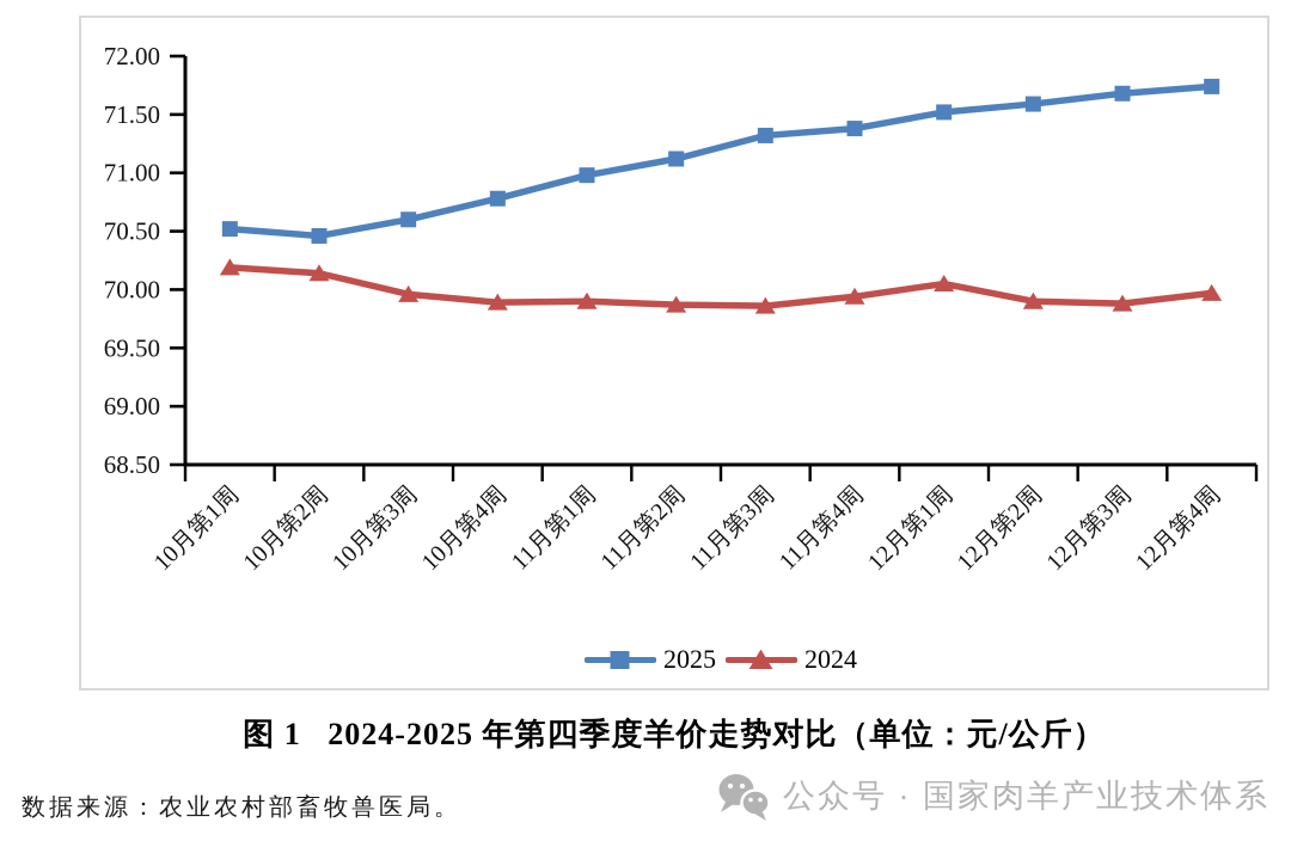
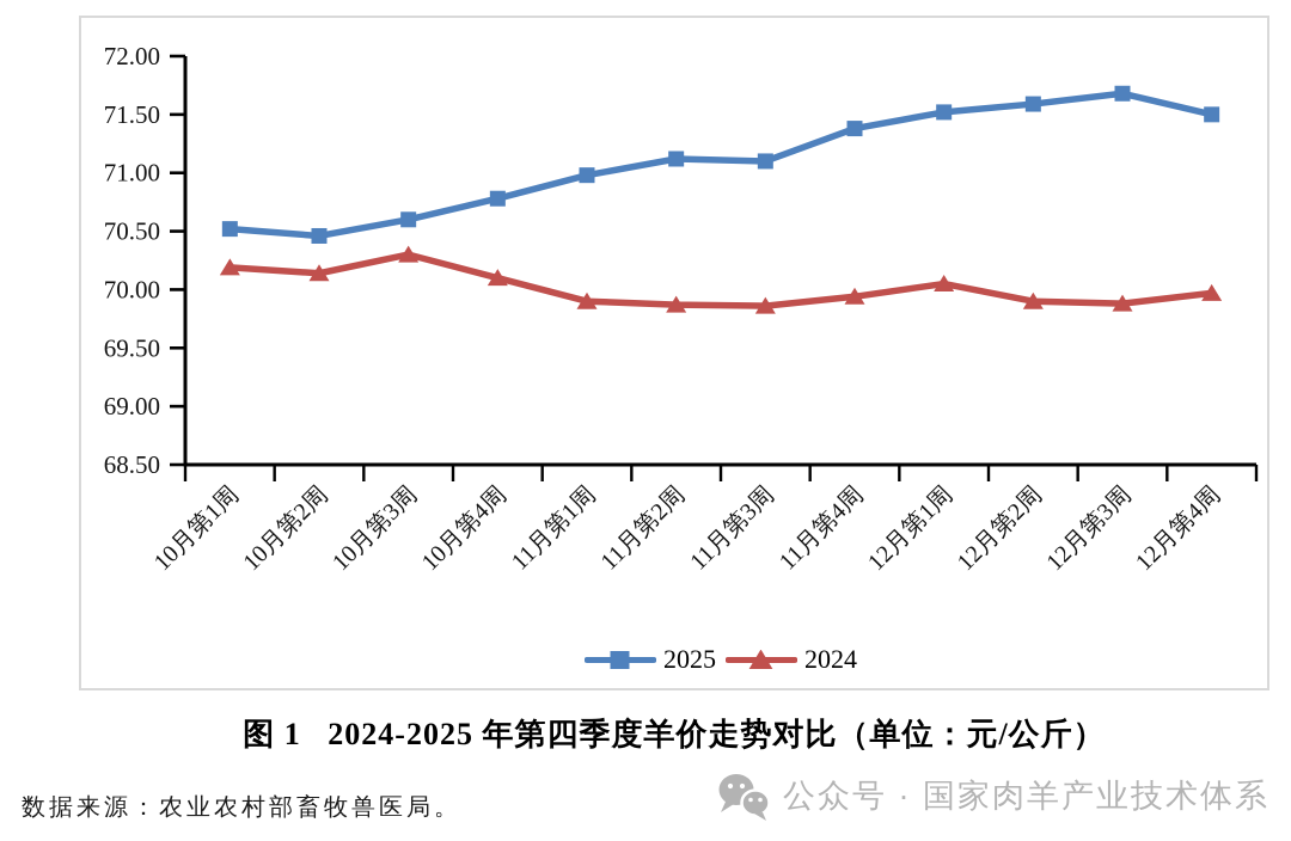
2024/10月第3周: 70.0 -> 70.3
2024/10月第4周: 69.9 -> 70.1
2025/11月第3周: 71.3 -> 71.1
2025/12月第4周: 71.7 -> 71.5
